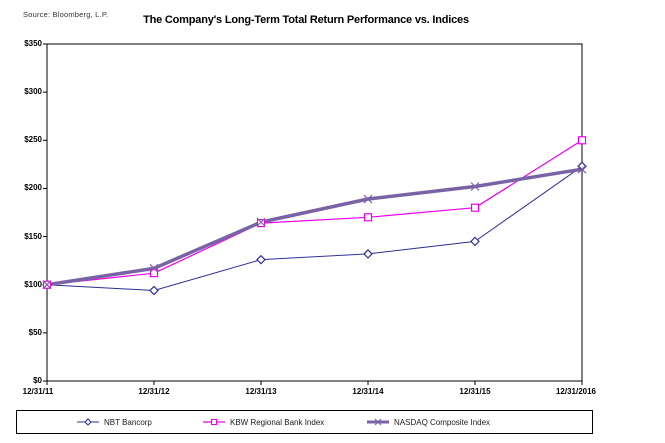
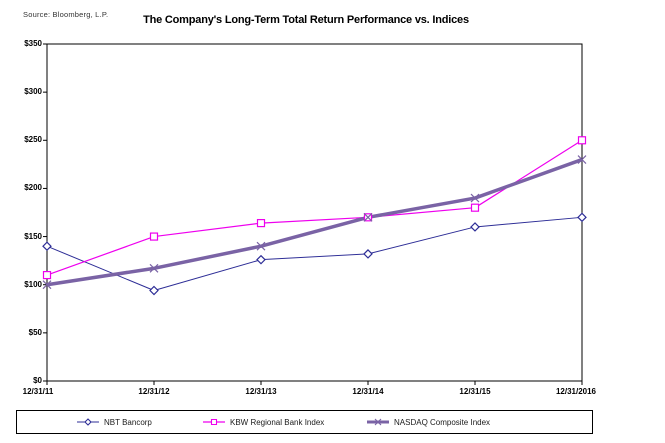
NBT Bancorp/12/31/11: $100 -> $140
KBW Regional Bank Index/12/31/11: $100 -> $110
KBW Regional Bank Index/12/31/12: $110 -> $150
NASDAQ Composite Index/12/31/13: $160 -> $140
NASDAQ Composite Index/12/31/14: $190 -> $170
NBT Bancorp/12/31/15: $140 -> $160
NASDAQ Composite Index/12/31/15: $200 -> $190
NBT Bancorp/12/31/2016: $220 -> $170
NASDAQ Composite Index/12/31/2016: $220 -> $230
